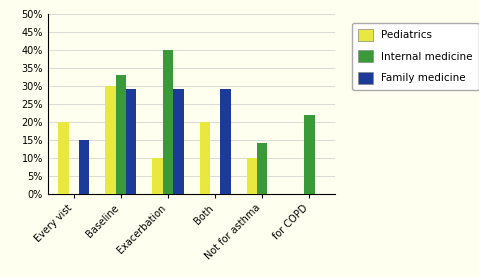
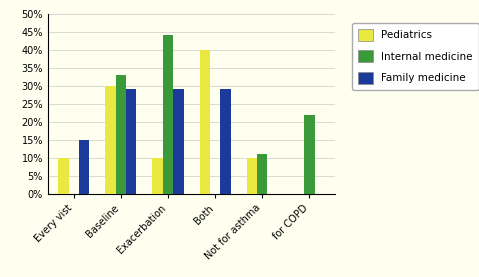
Pediatrics/Every vist: 20% -> 10%
Internal medicine/Exacerbation: 40% -> 44%
Pediatrics/Both: 20% -> 40%
Internal medicine/Not for asthma: 14% -> 11%
